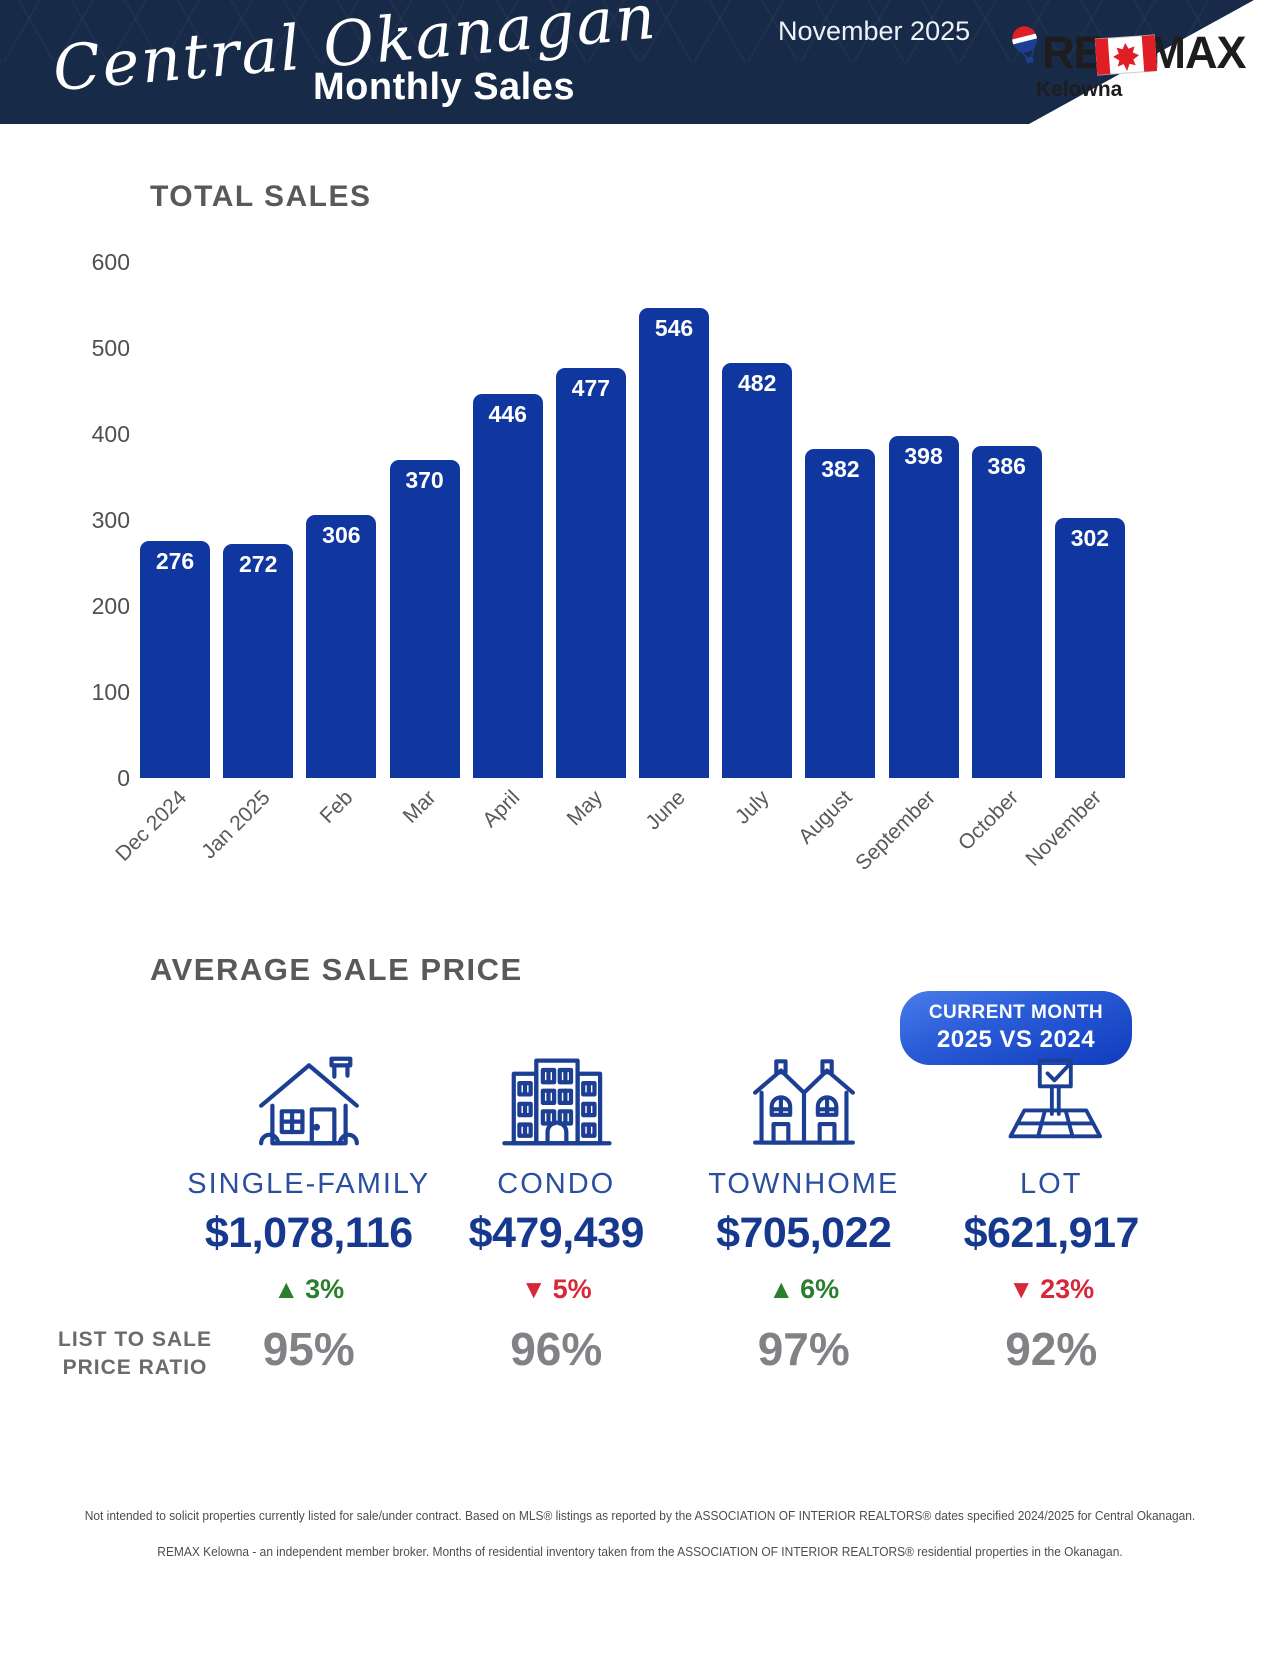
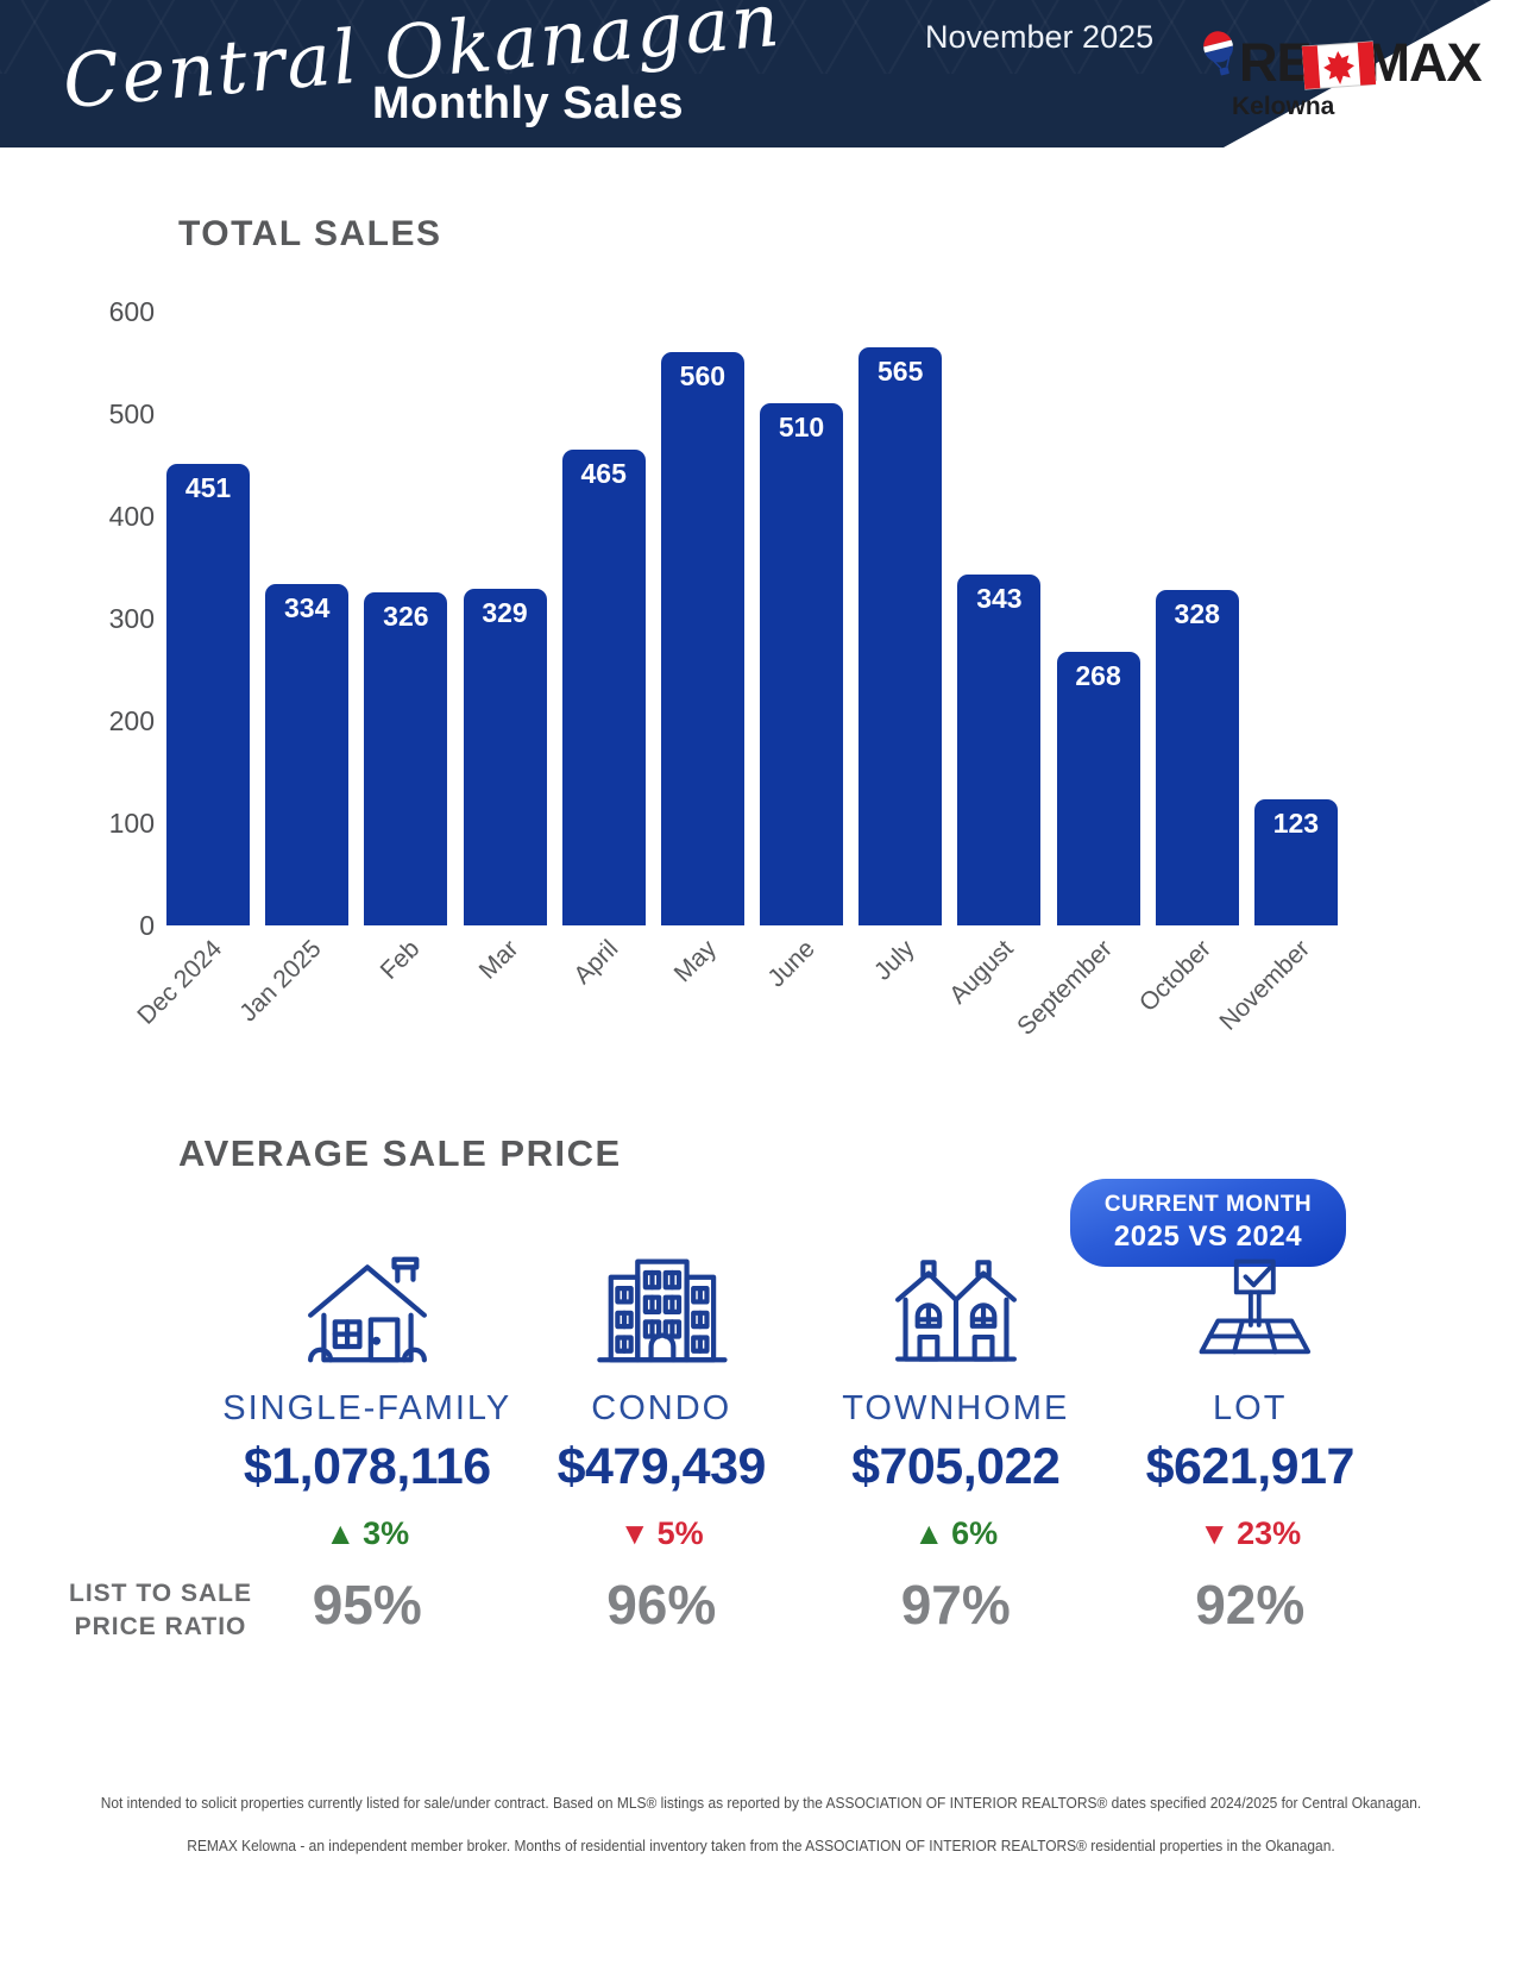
Dec 2024: 276 -> 451
Jan 2025: 272 -> 334
Feb: 306 -> 326
Mar: 370 -> 329
April: 446 -> 465
May: 477 -> 560
June: 546 -> 510
July: 482 -> 565
August: 382 -> 343
September: 398 -> 268
October: 386 -> 328
November: 302 -> 123
